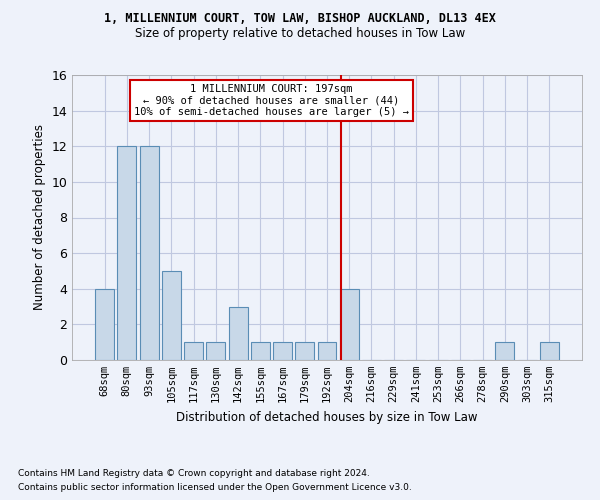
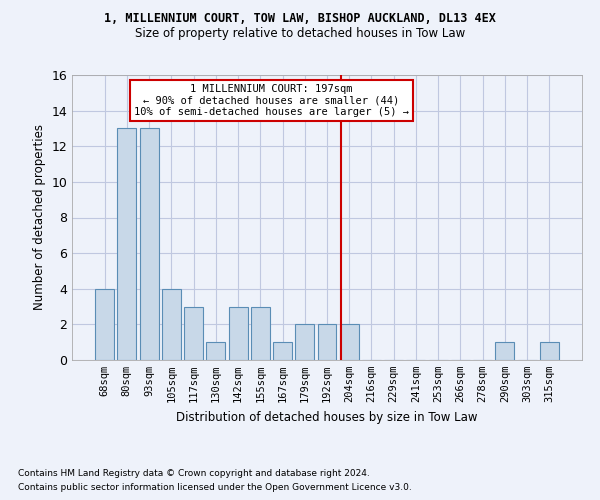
80sqm: 12 -> 13
93sqm: 12 -> 13
105sqm: 5 -> 4
117sqm: 1 -> 3
155sqm: 1 -> 3
179sqm: 1 -> 2
192sqm: 1 -> 2
204sqm: 4 -> 2
